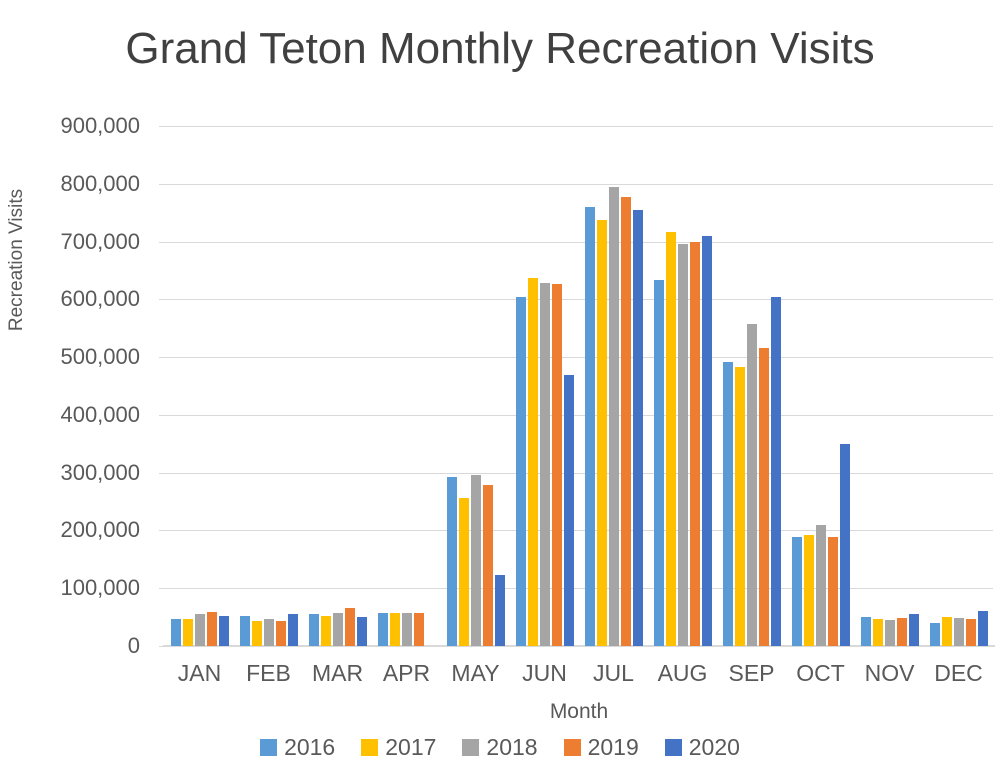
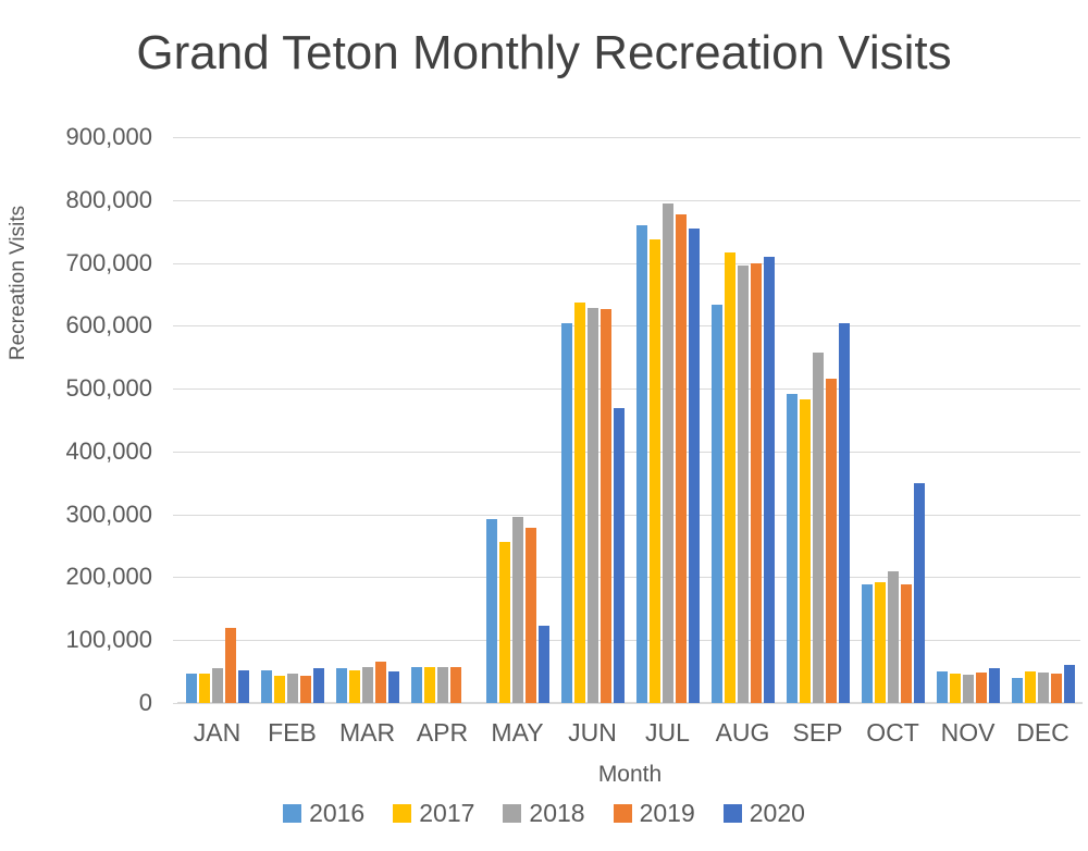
2019/JAN: 60000 -> 120000
